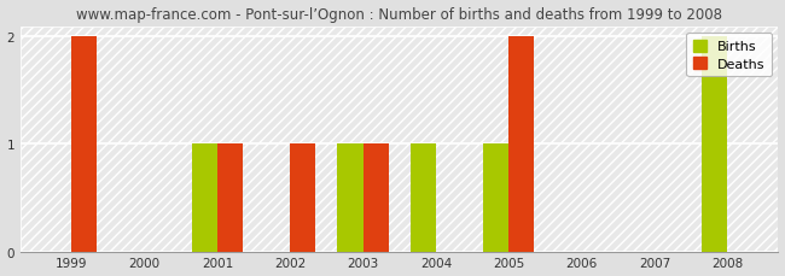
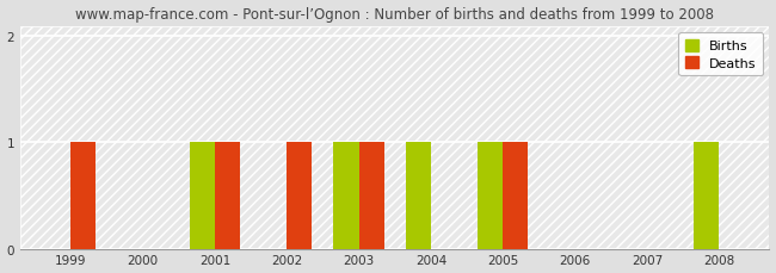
Deaths/1999: 2 -> 1
Deaths/2005: 2 -> 1
Births/2008: 2 -> 1
